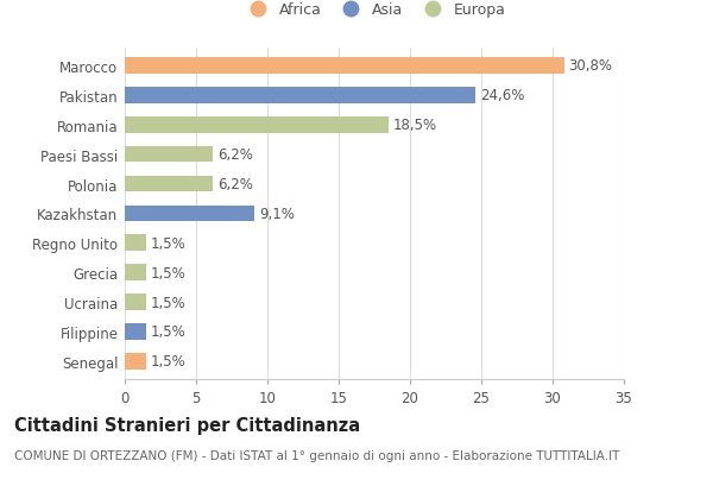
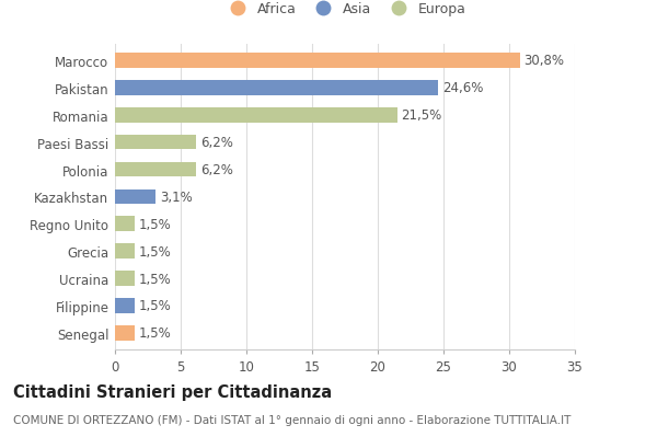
Romania: 18,5% -> 21,5%
Kazakhstan: 9,1% -> 3,1%
